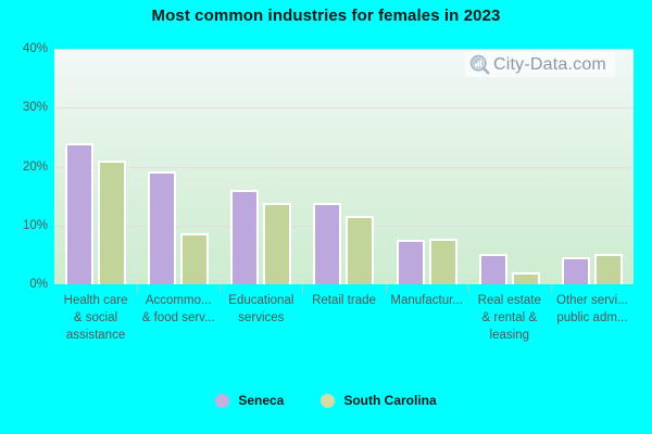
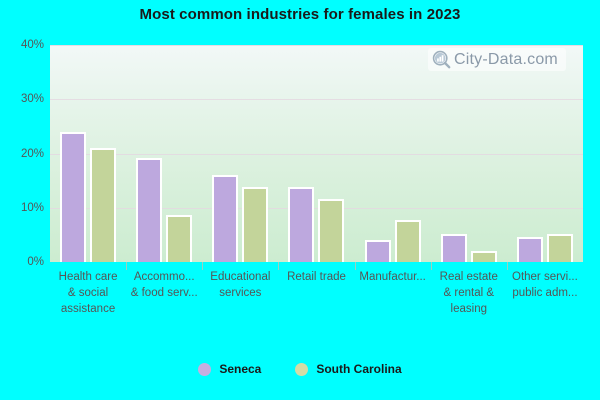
Seneca/Manufactur...: 8% -> 4%
